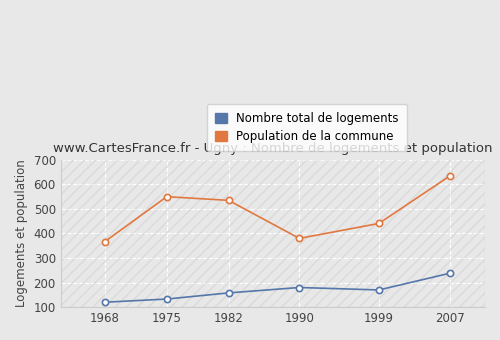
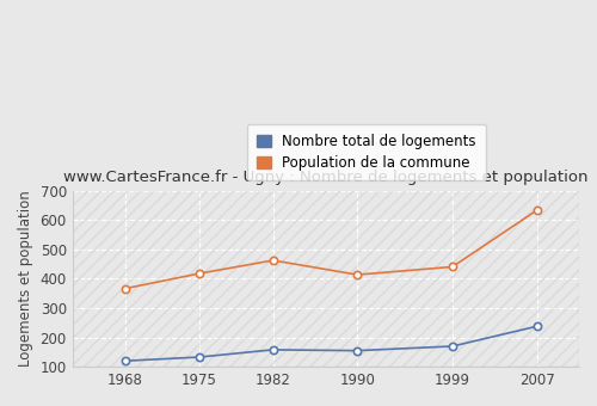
Population de la commune/1975: 550 -> 418
Population de la commune/1982: 535 -> 463
Nombre total de logements/1990: 180 -> 155
Population de la commune/1990: 380 -> 414
